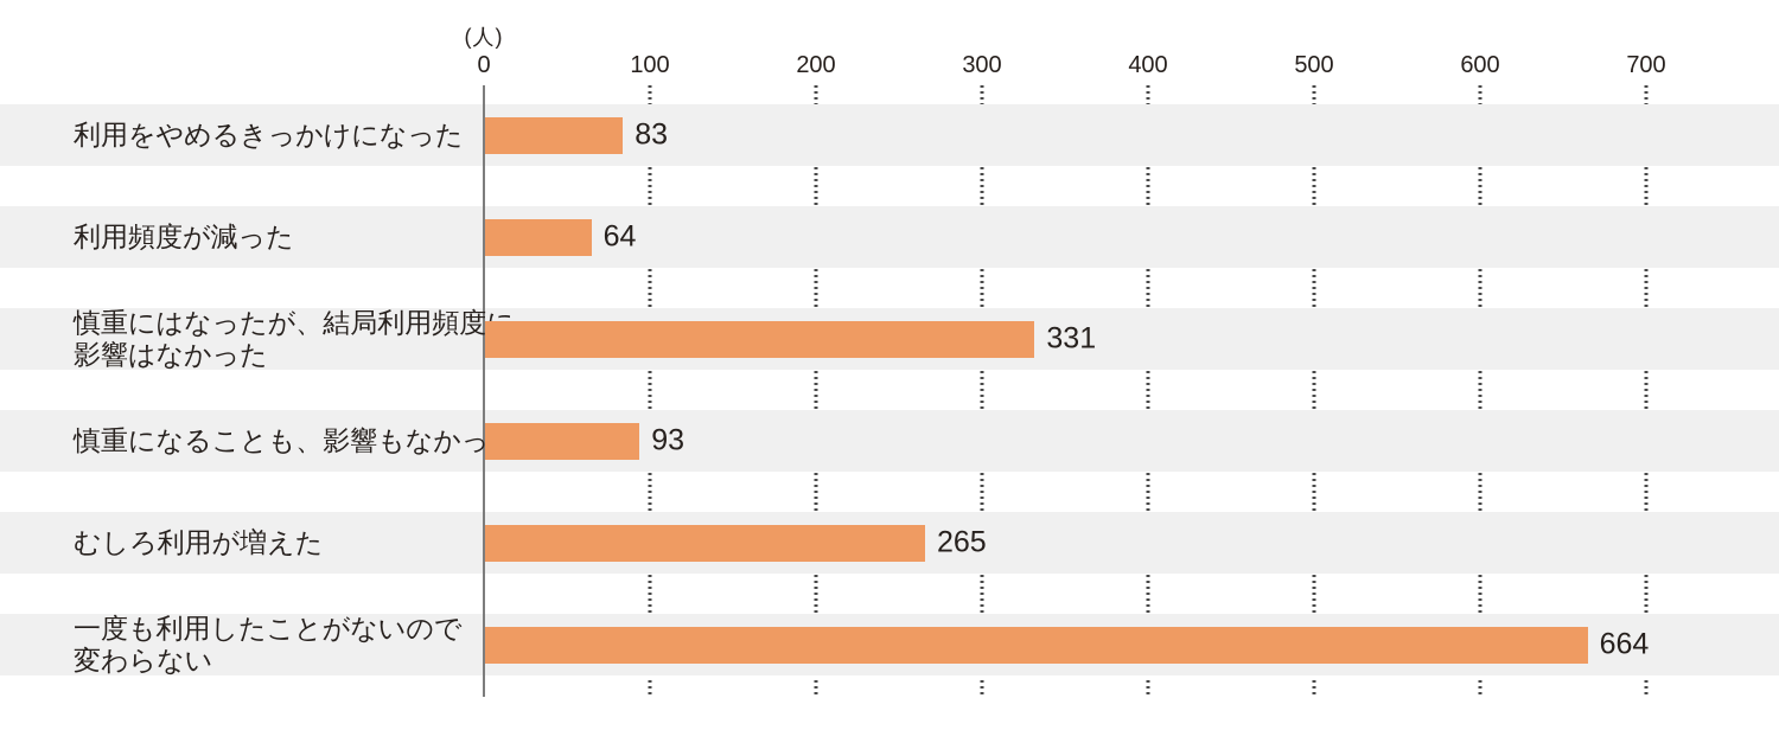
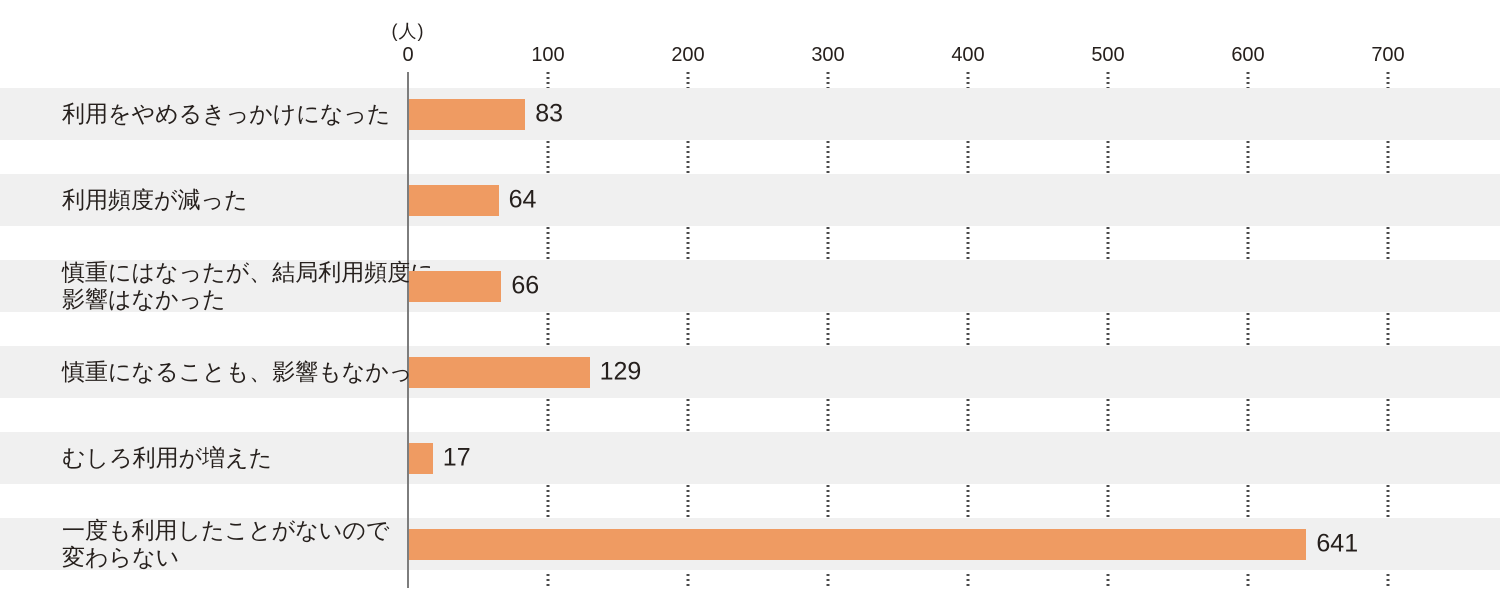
慎重にはなったが、結局利用頻度に 影響はなかった: 331 -> 66
慎重になることも、影響もなかった: 93 -> 129
むしろ利用が増えた: 265 -> 17
一度も利用したことがないので 変わらない: 664 -> 641
